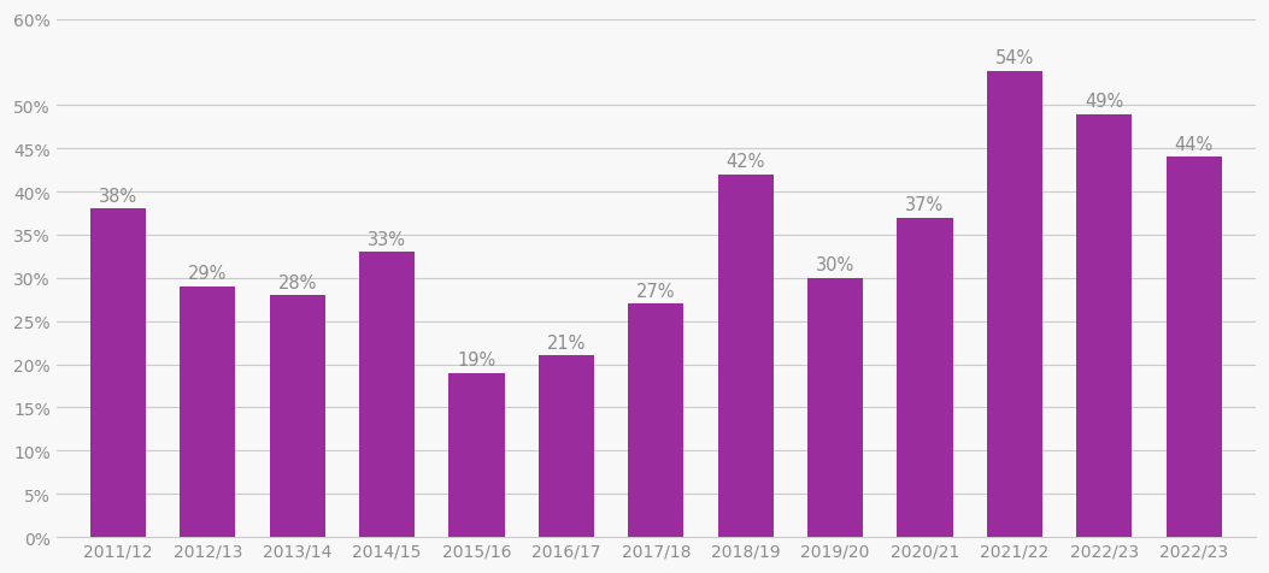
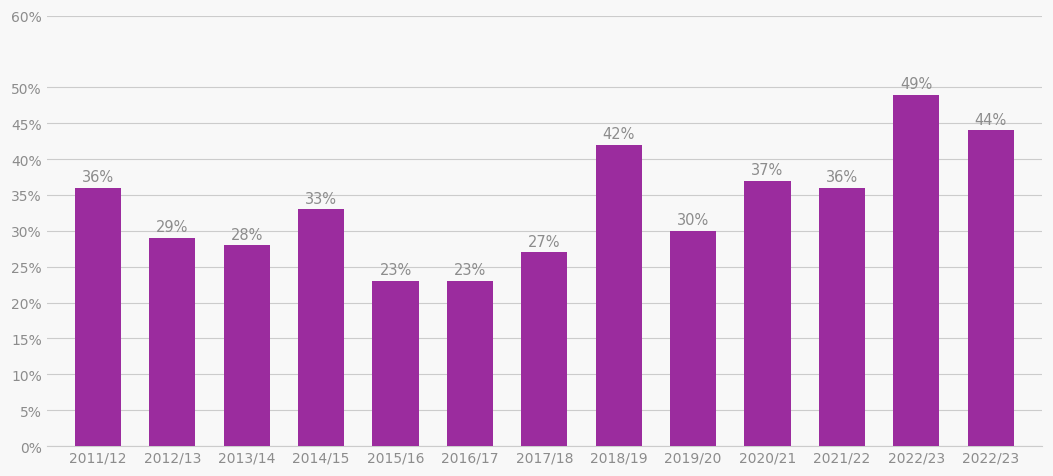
2011/12: 38% -> 36%
2015/16: 19% -> 23%
2016/17: 21% -> 23%
2021/22: 54% -> 36%
